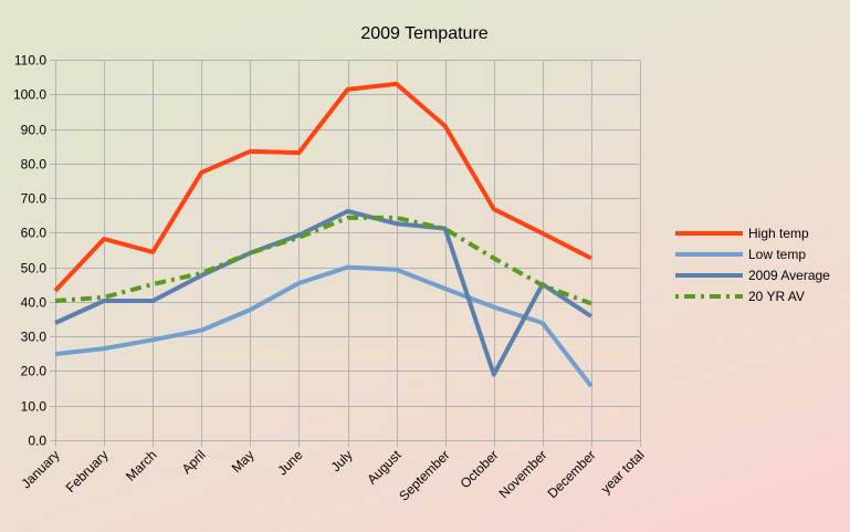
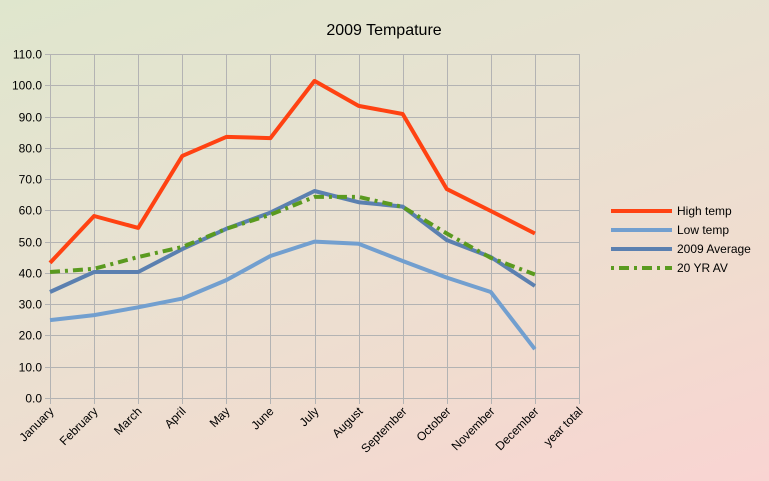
High temp/August: 103 -> 93
2009 Average/October: 19 -> 50
